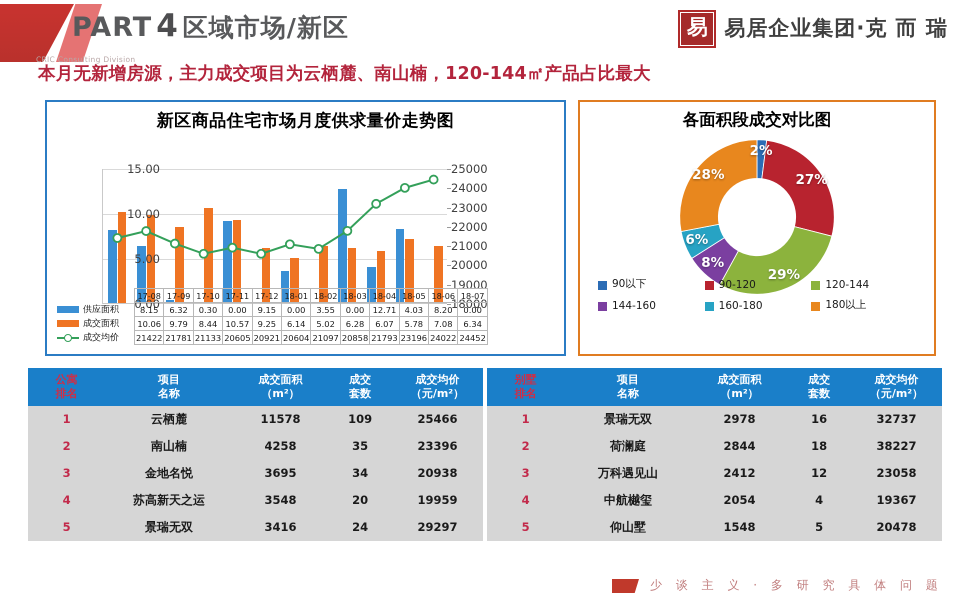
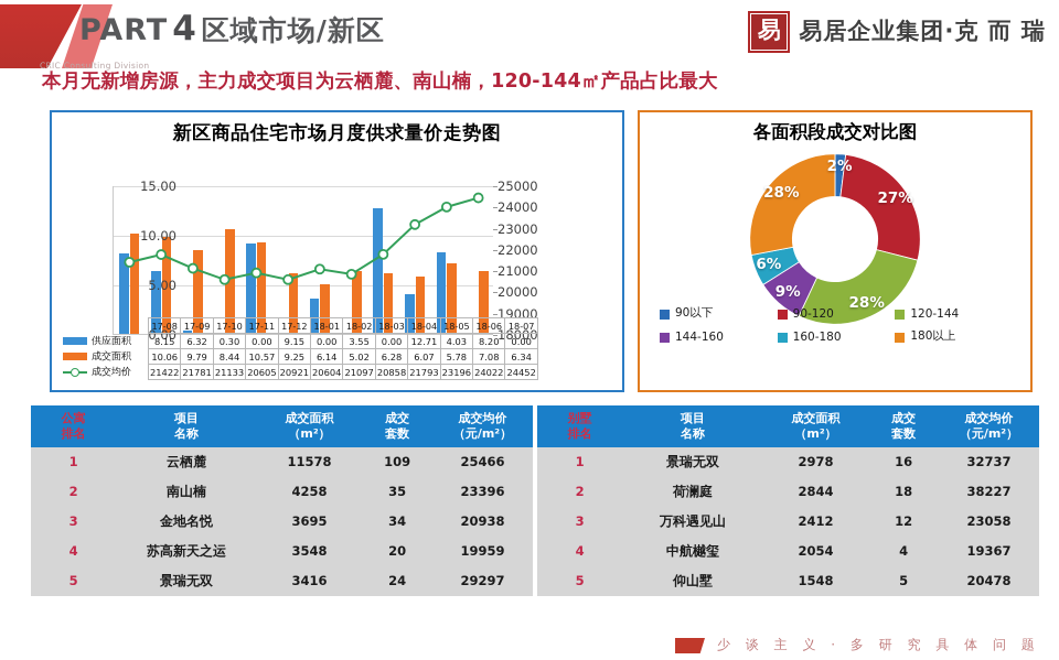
各面积段成交对比图/120-144: 29% -> 28%
各面积段成交对比图/144-160: 8% -> 9%
